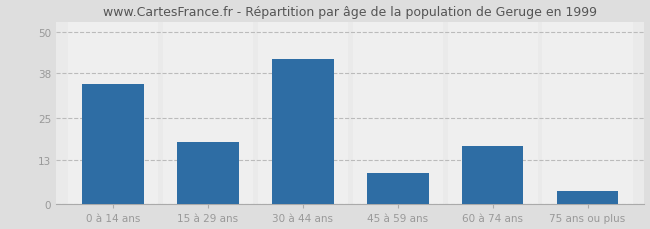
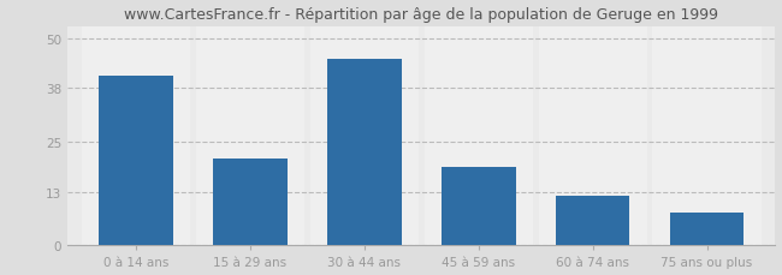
0 à 14 ans: 35 -> 41
15 à 29 ans: 18 -> 21
30 à 44 ans: 42 -> 45
45 à 59 ans: 9 -> 19
60 à 74 ans: 17 -> 12
75 ans ou plus: 4 -> 8
